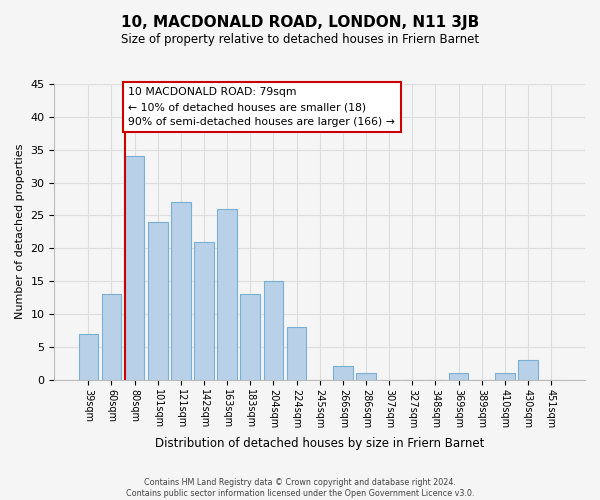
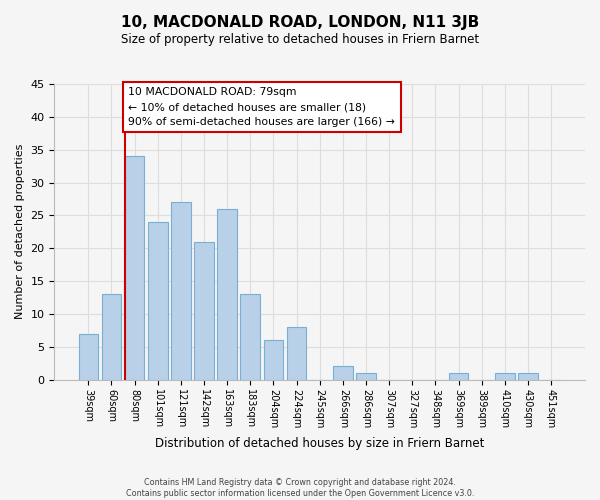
204sqm: 15 -> 6
430sqm: 3 -> 1
